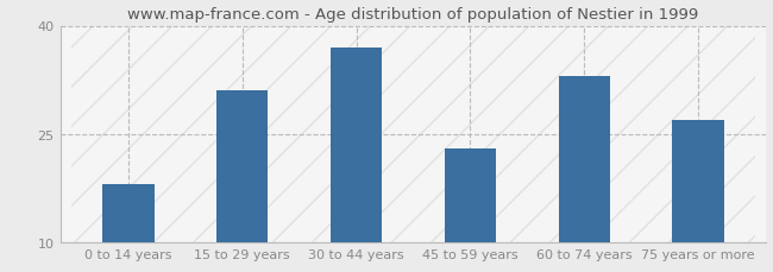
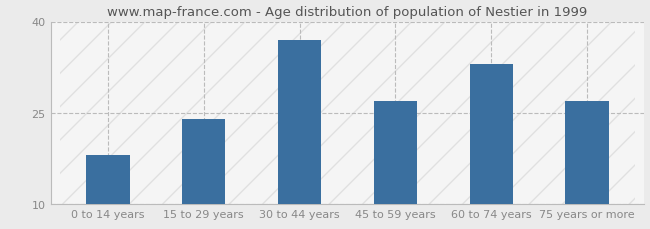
15 to 29 years: 31 -> 24
45 to 59 years: 23 -> 27
